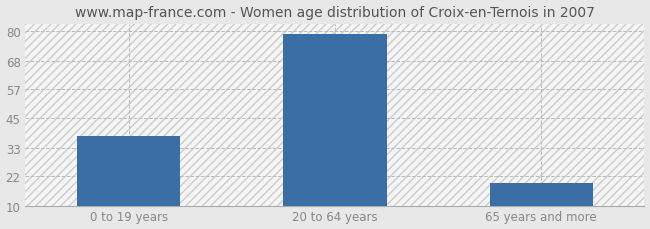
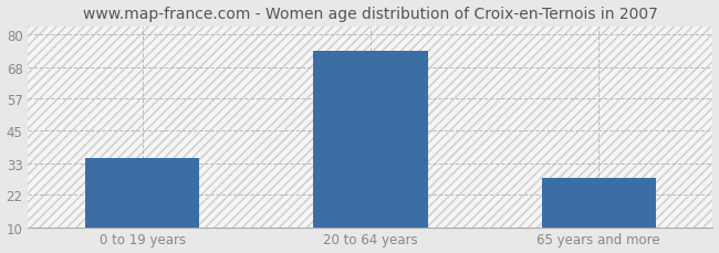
0 to 19 years: 38 -> 35
20 to 64 years: 79 -> 74
65 years and more: 19 -> 28
